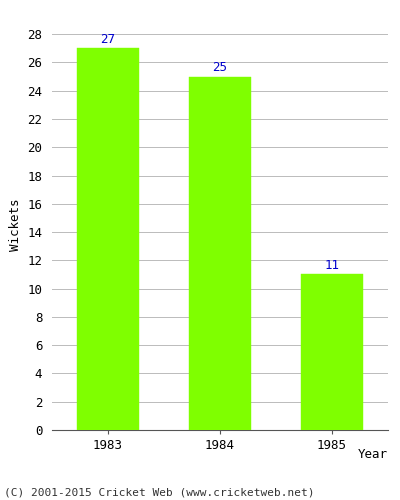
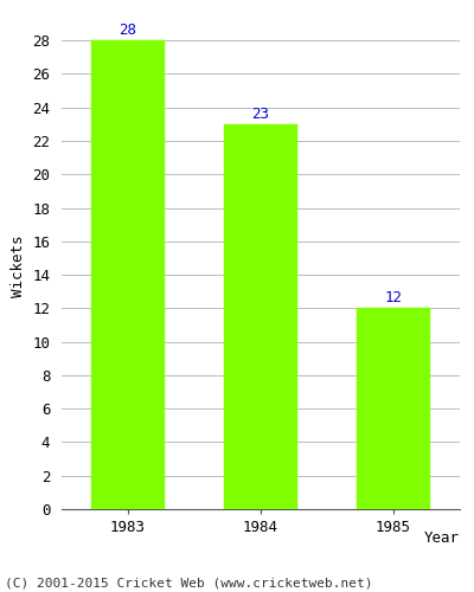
1983: 27 -> 28
1984: 25 -> 23
1985: 11 -> 12
